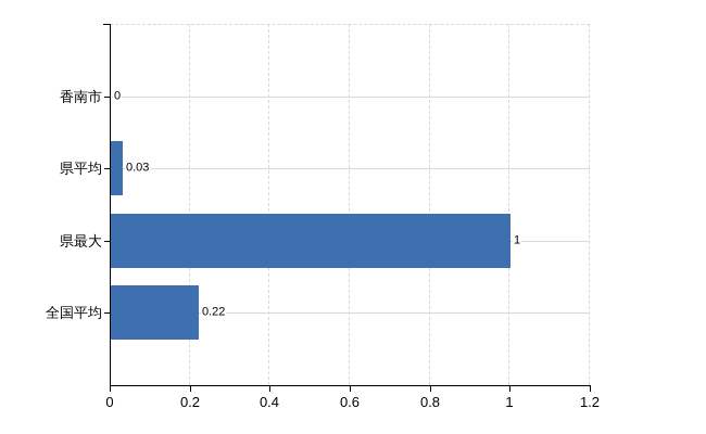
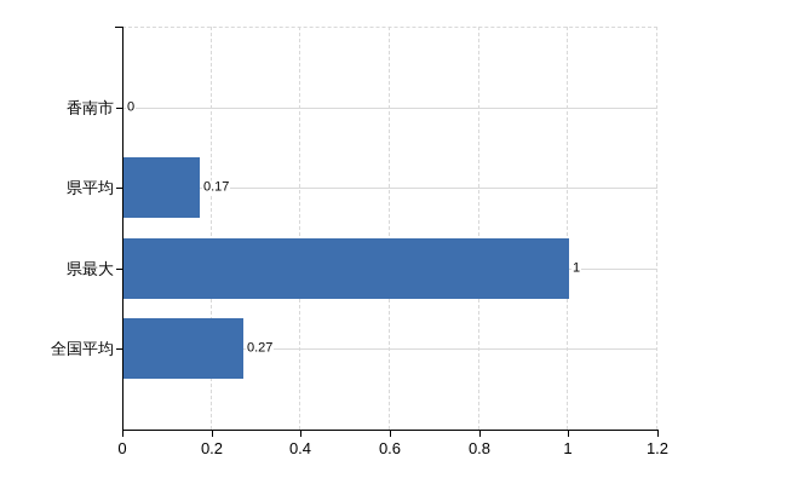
県平均: 0.03 -> 0.17
全国平均: 0.22 -> 0.27
